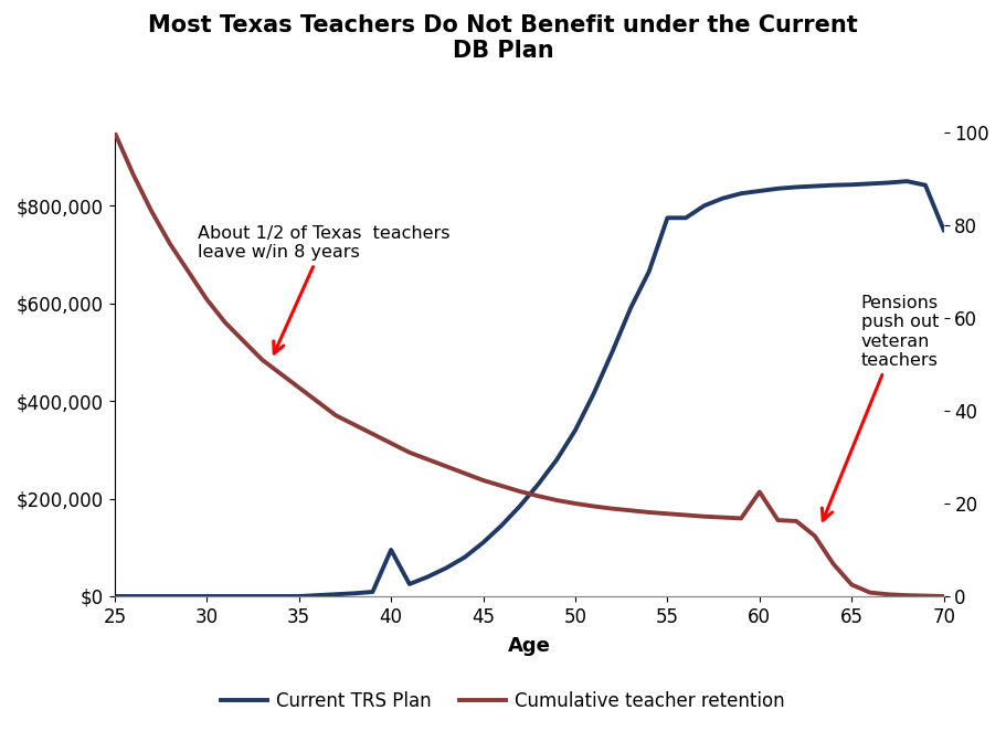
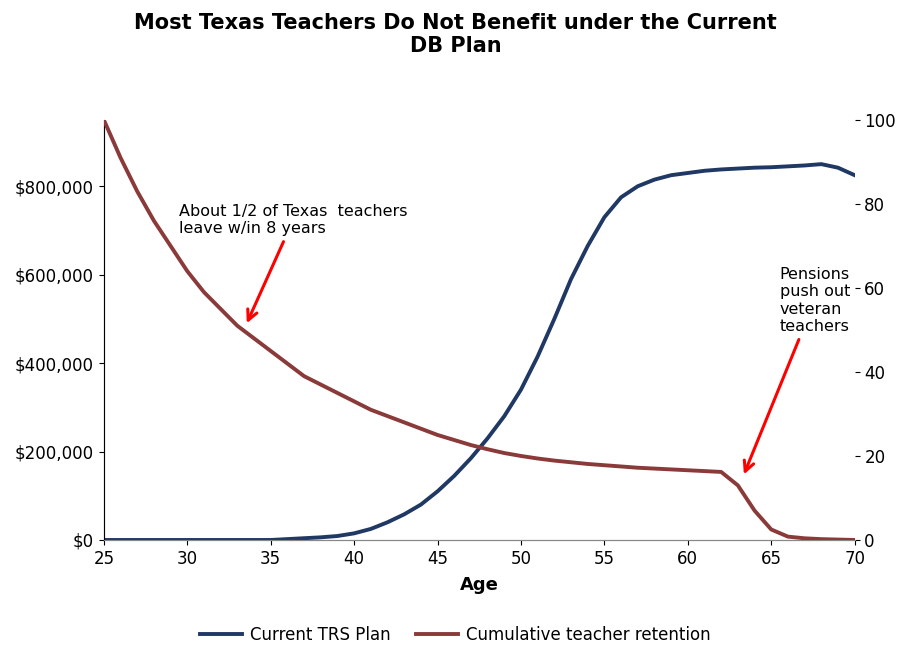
Current TRS Plan/40: $95,000 -> $15,000
Current TRS Plan/55: $775,000 -> $730,000
Cumulative teacher retention/60: 22.5 -> 16.6
Current TRS Plan/70: $750,000 -> $825,000
